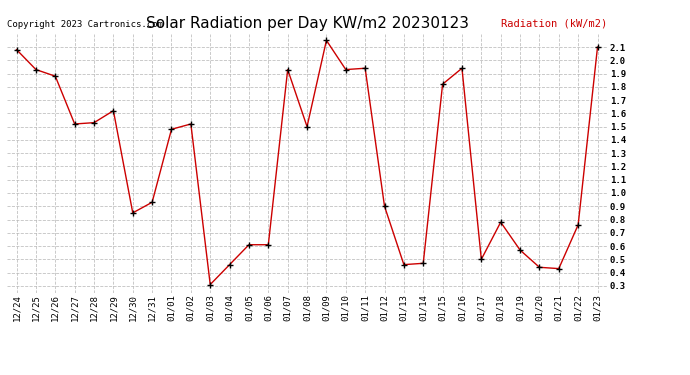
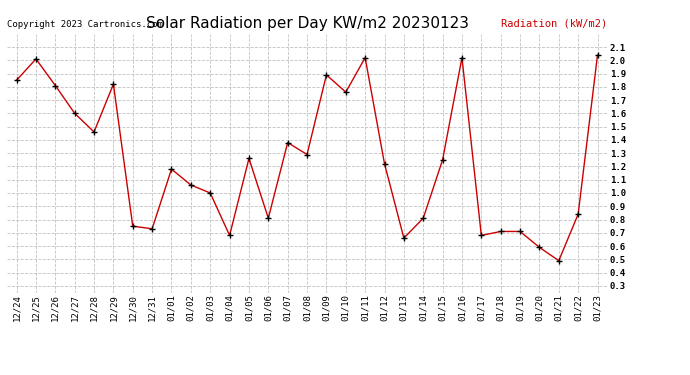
12/24: 2.08 -> 1.85
12/25: 1.93 -> 2.01
12/26: 1.88 -> 1.81
12/27: 1.52 -> 1.60
12/28: 1.53 -> 1.46
12/29: 1.62 -> 1.82
12/30: 0.85 -> 0.75
12/31: 0.93 -> 0.73
01/01: 1.48 -> 1.18
01/02: 1.52 -> 1.06
01/03: 0.31 -> 1.00
01/04: 0.46 -> 0.68
01/05: 0.61 -> 1.26
01/06: 0.61 -> 0.81
01/07: 1.93 -> 1.38
01/08: 1.50 -> 1.29
01/09: 2.15 -> 1.89
01/10: 1.93 -> 1.76
01/11: 1.94 -> 2.02
01/12: 0.90 -> 1.22
01/13: 0.46 -> 0.66
01/14: 0.47 -> 0.81
01/15: 1.82 -> 1.25
01/16: 1.94 -> 2.02
01/17: 0.50 -> 0.68
01/18: 0.78 -> 0.71
01/19: 0.57 -> 0.71
01/20: 0.44 -> 0.59
01/21: 0.43 -> 0.49
01/22: 0.76 -> 0.84
01/23: 2.10 -> 2.04
